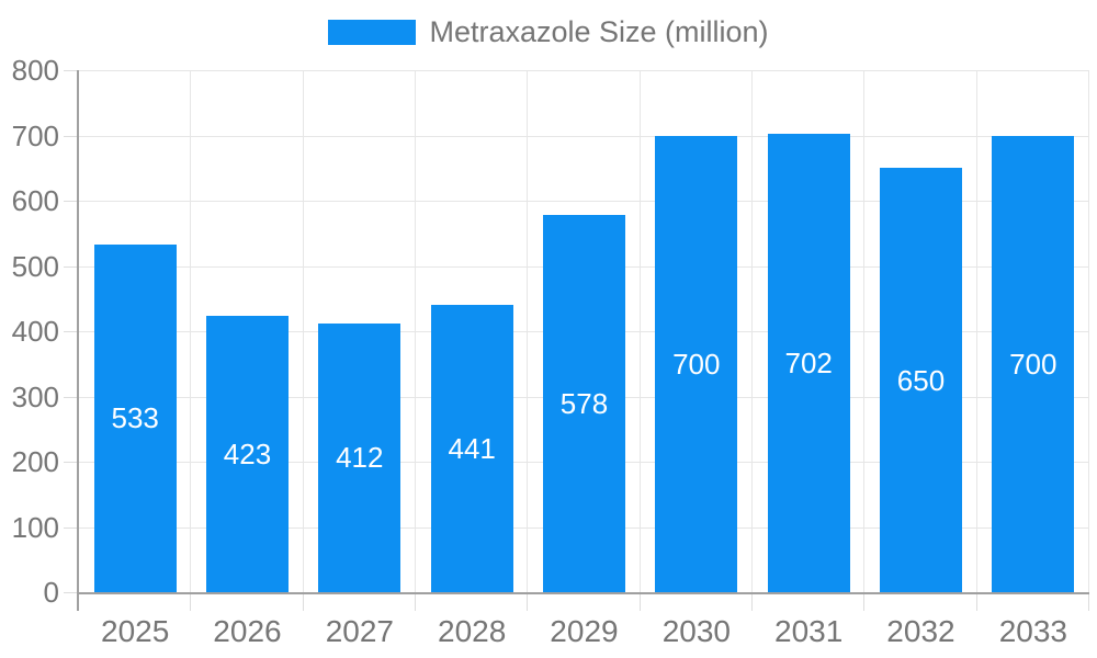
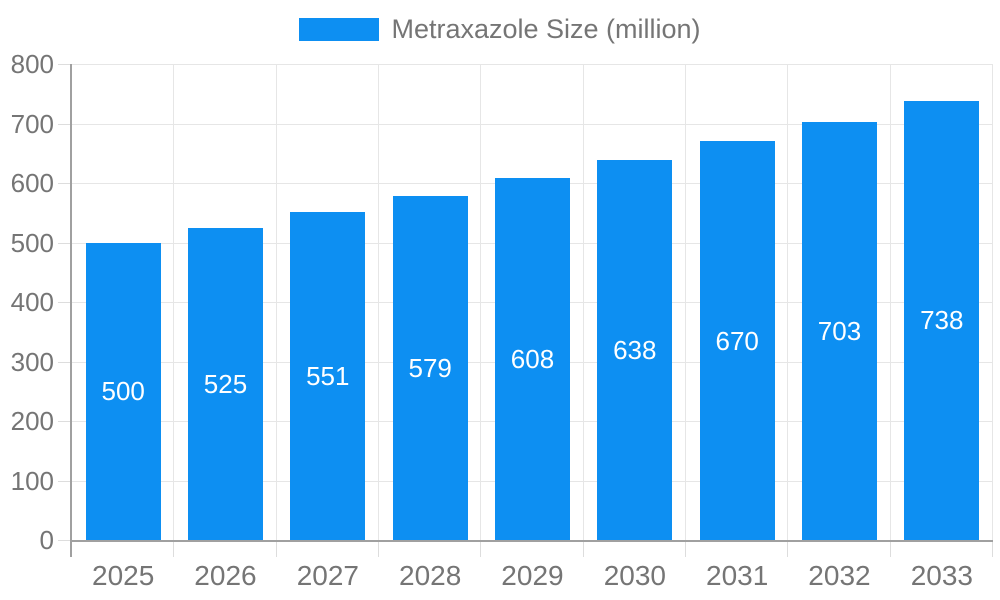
2025: 533 -> 500
2026: 423 -> 525
2027: 412 -> 551
2028: 441 -> 579
2029: 578 -> 608
2030: 700 -> 638
2031: 702 -> 670
2032: 650 -> 703
2033: 700 -> 738
